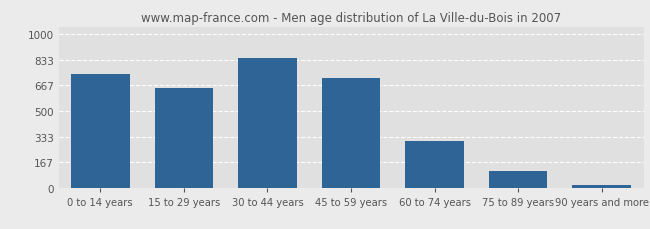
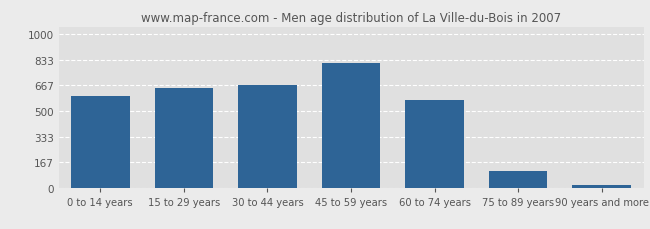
0 to 14 years: 740 -> 600
30 to 44 years: 840 -> 670
45 to 59 years: 720 -> 810
60 to 74 years: 300 -> 570
